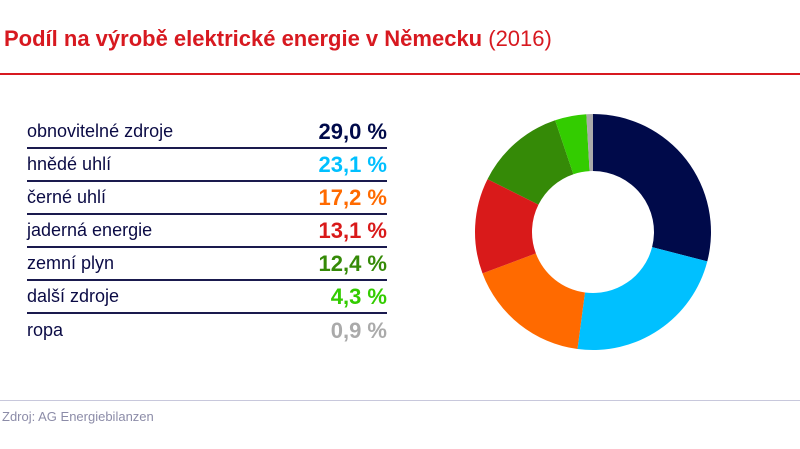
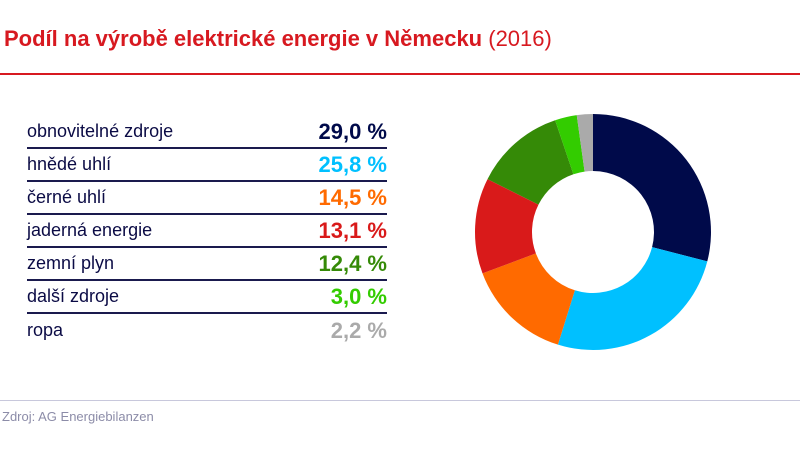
hnědé uhlí: 23,1 -> 25,8
černé uhlí: 17,2 -> 14,5
další zdroje: 4,3 -> 3,0
ropa: 0,9 -> 2,2
